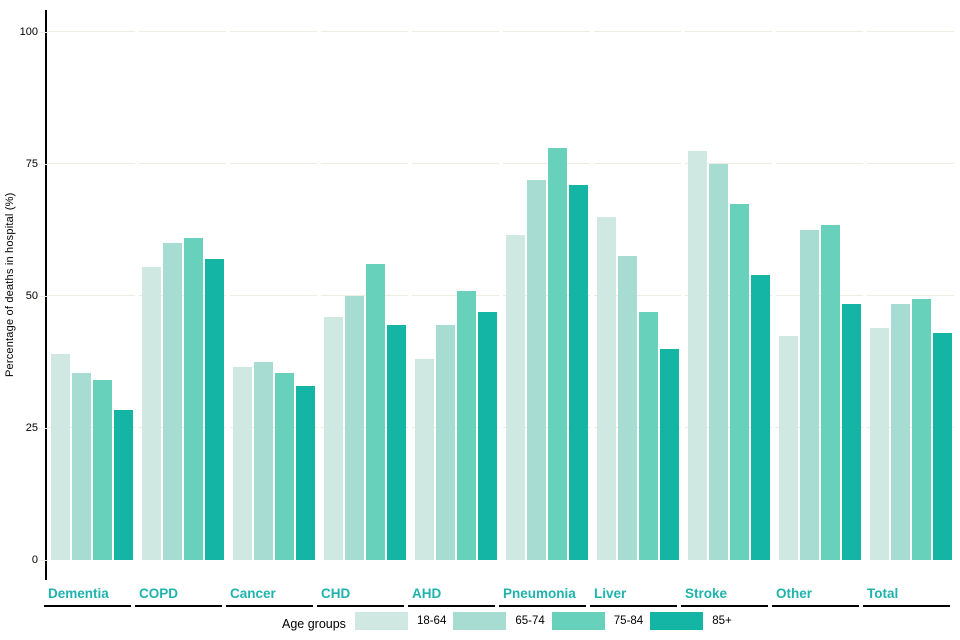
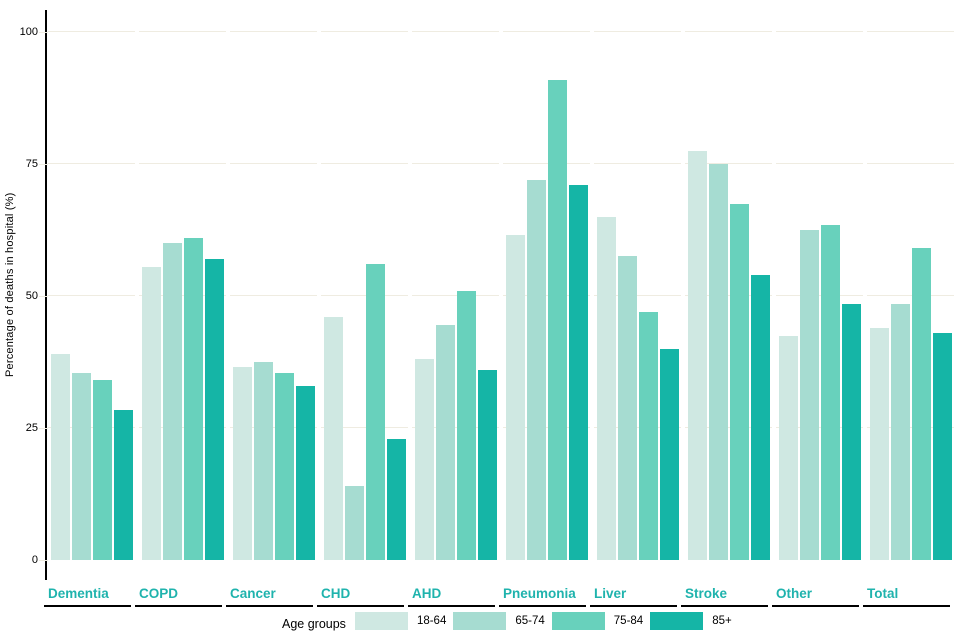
65-74/CHD: 50 -> 14
85+/CHD: 44 -> 23
85+/AHD: 47 -> 36
75-84/Pneumonia: 78 -> 91
75-84/Total: 50 -> 59
